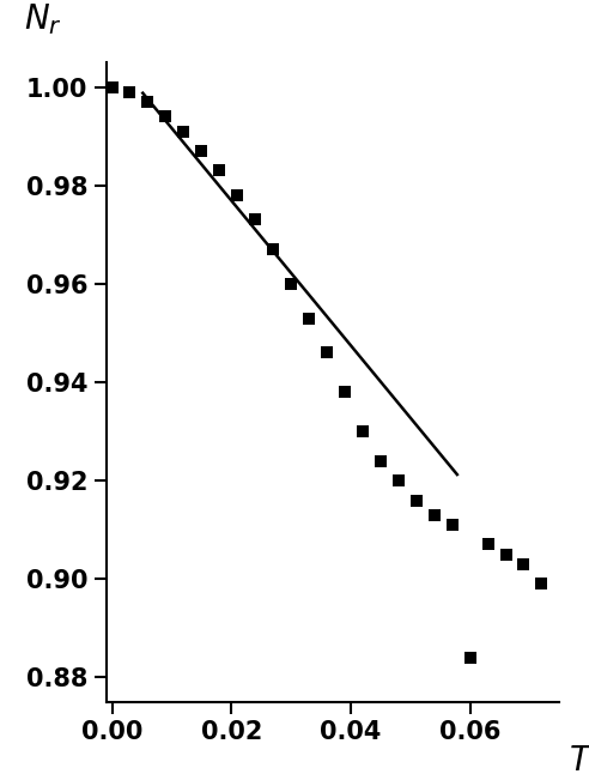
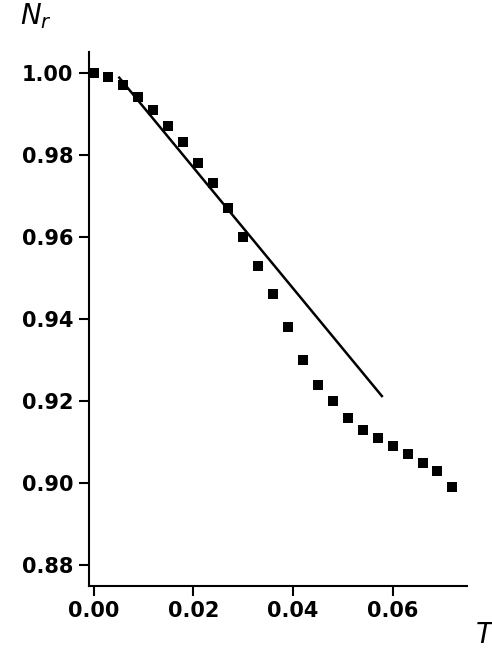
0.06: 0.884 -> 0.909
